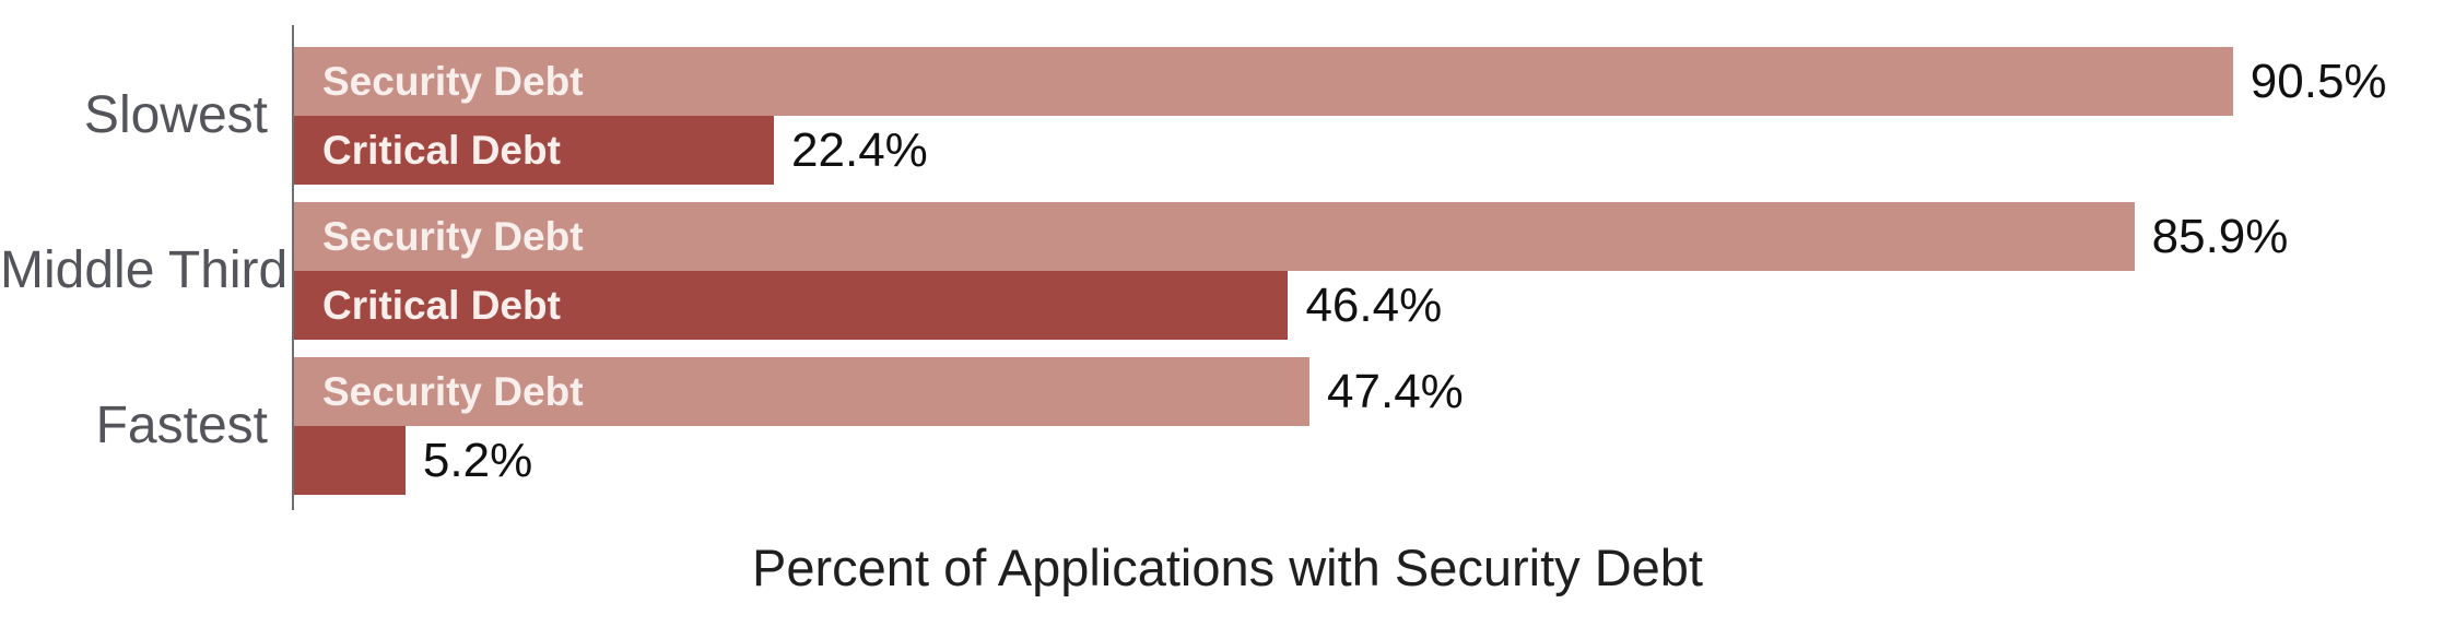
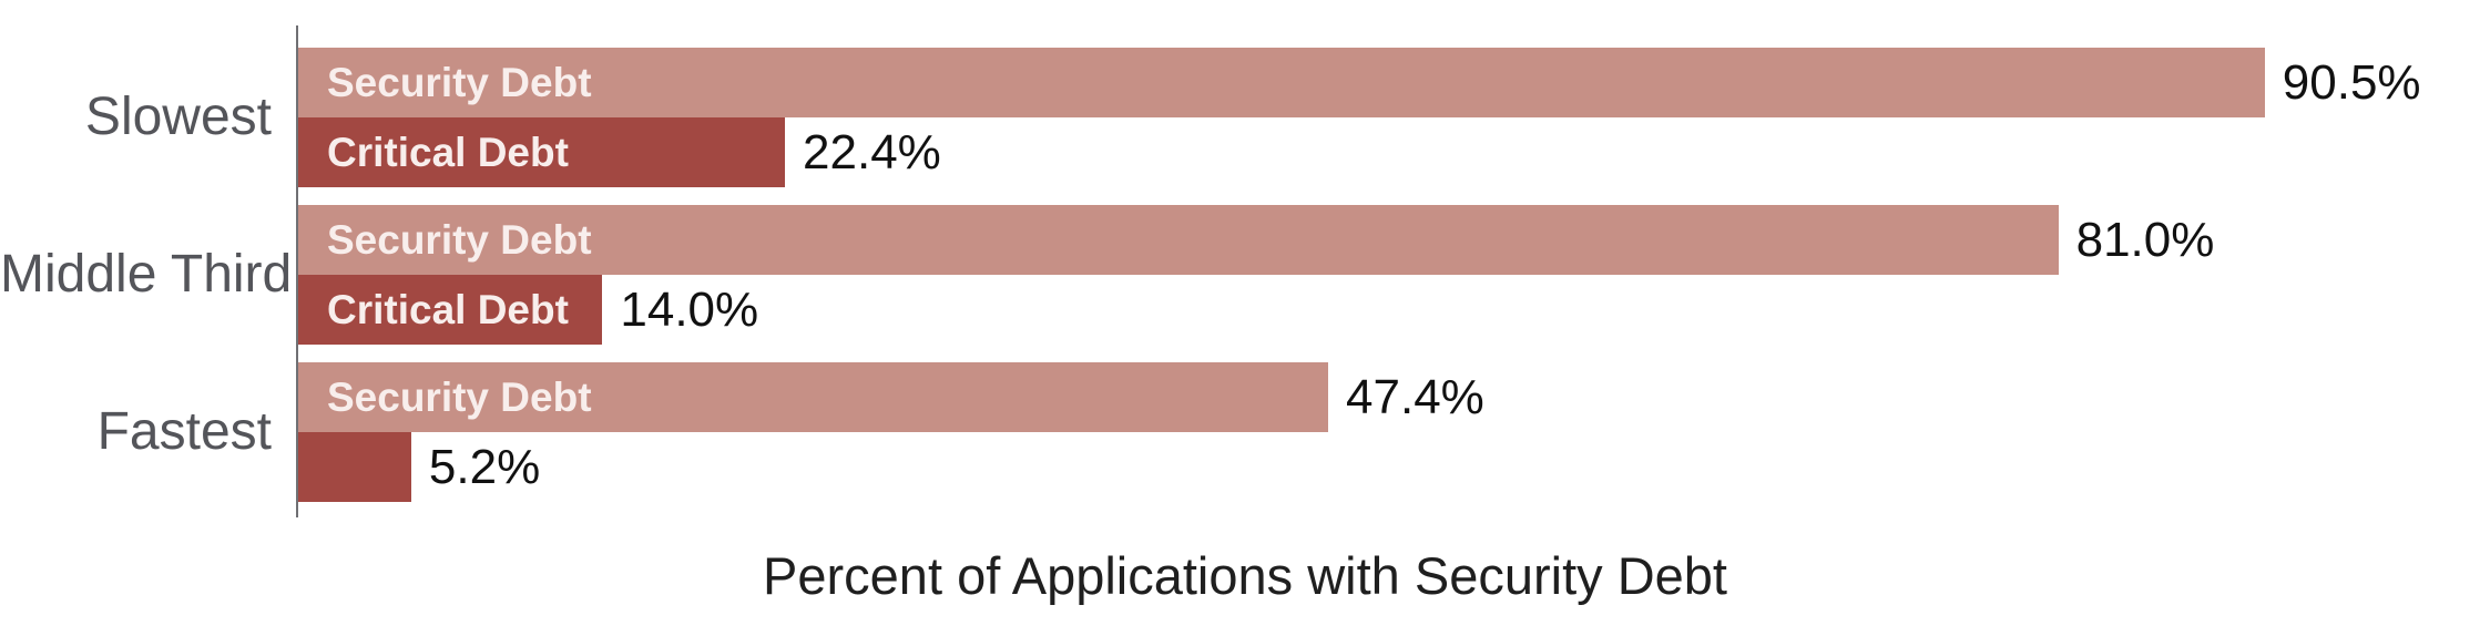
Security Debt/Middle Third: 85.9% -> 81.0%
Critical Debt/Middle Third: 46.4% -> 14.0%
